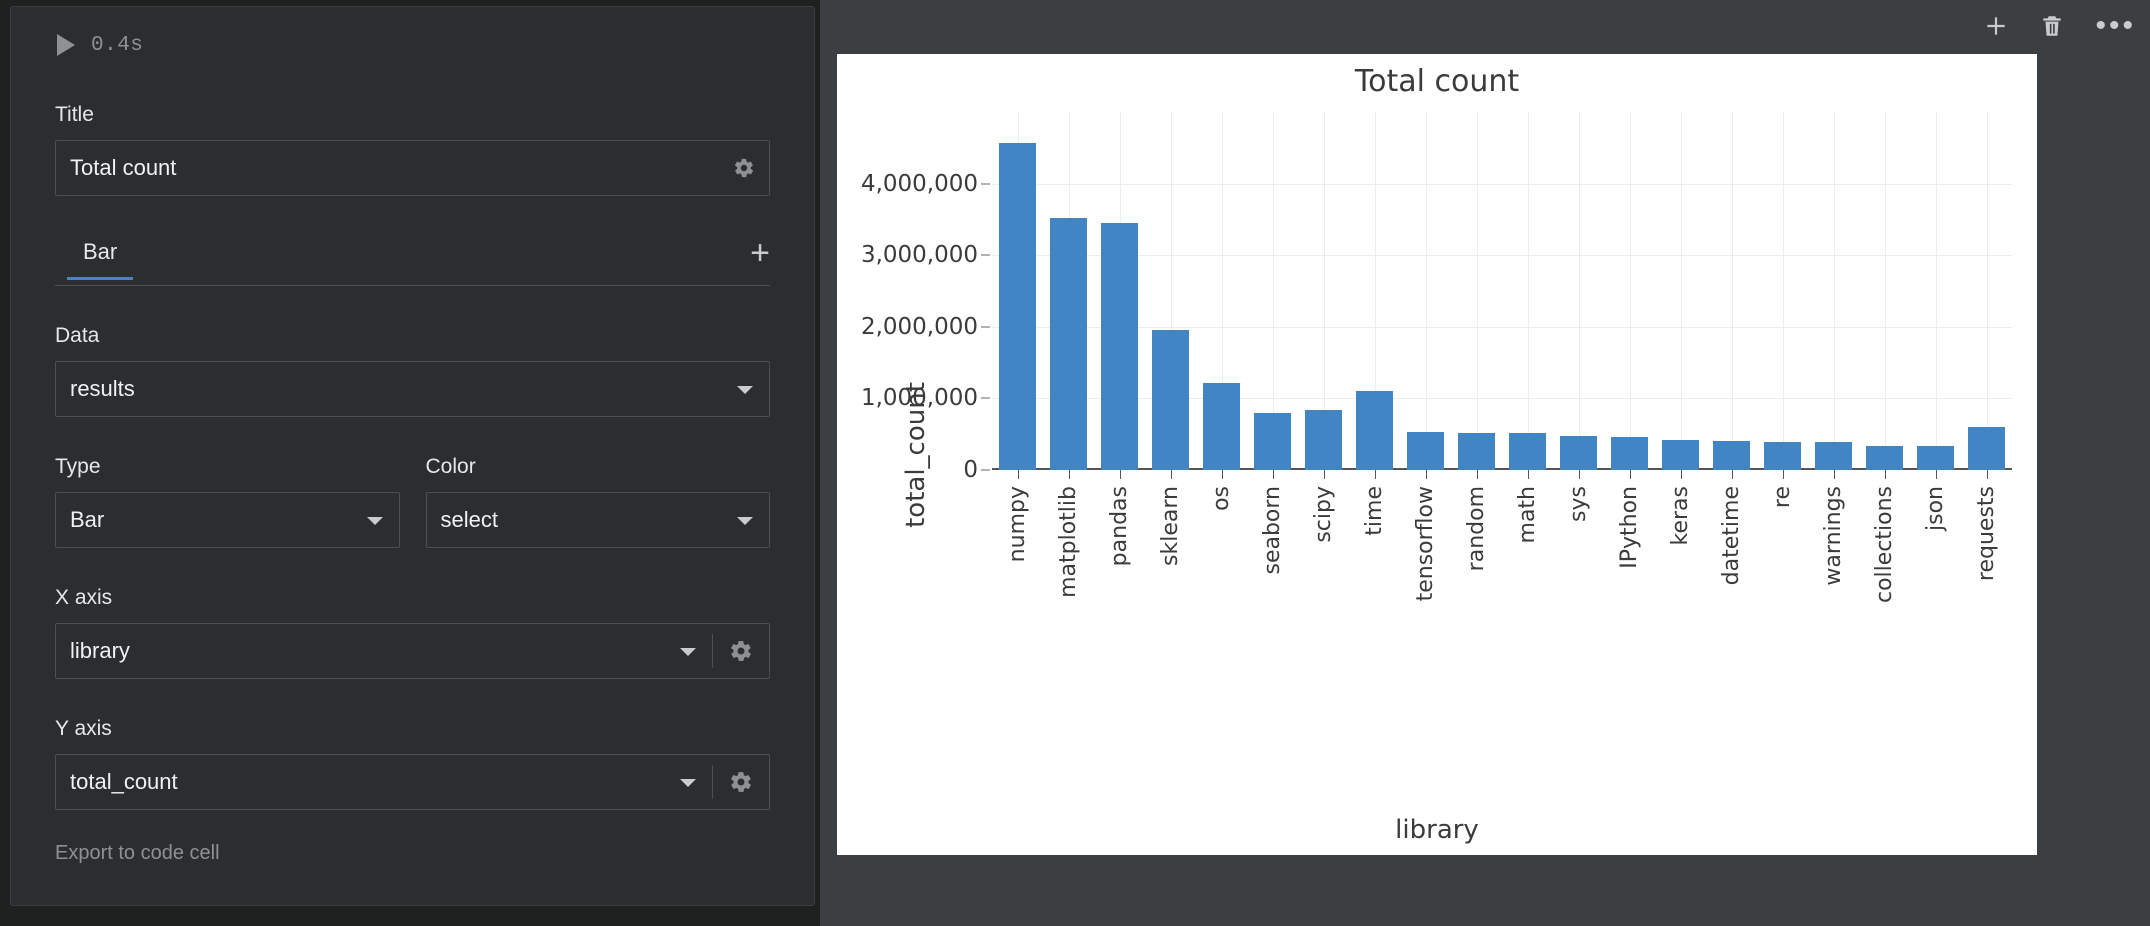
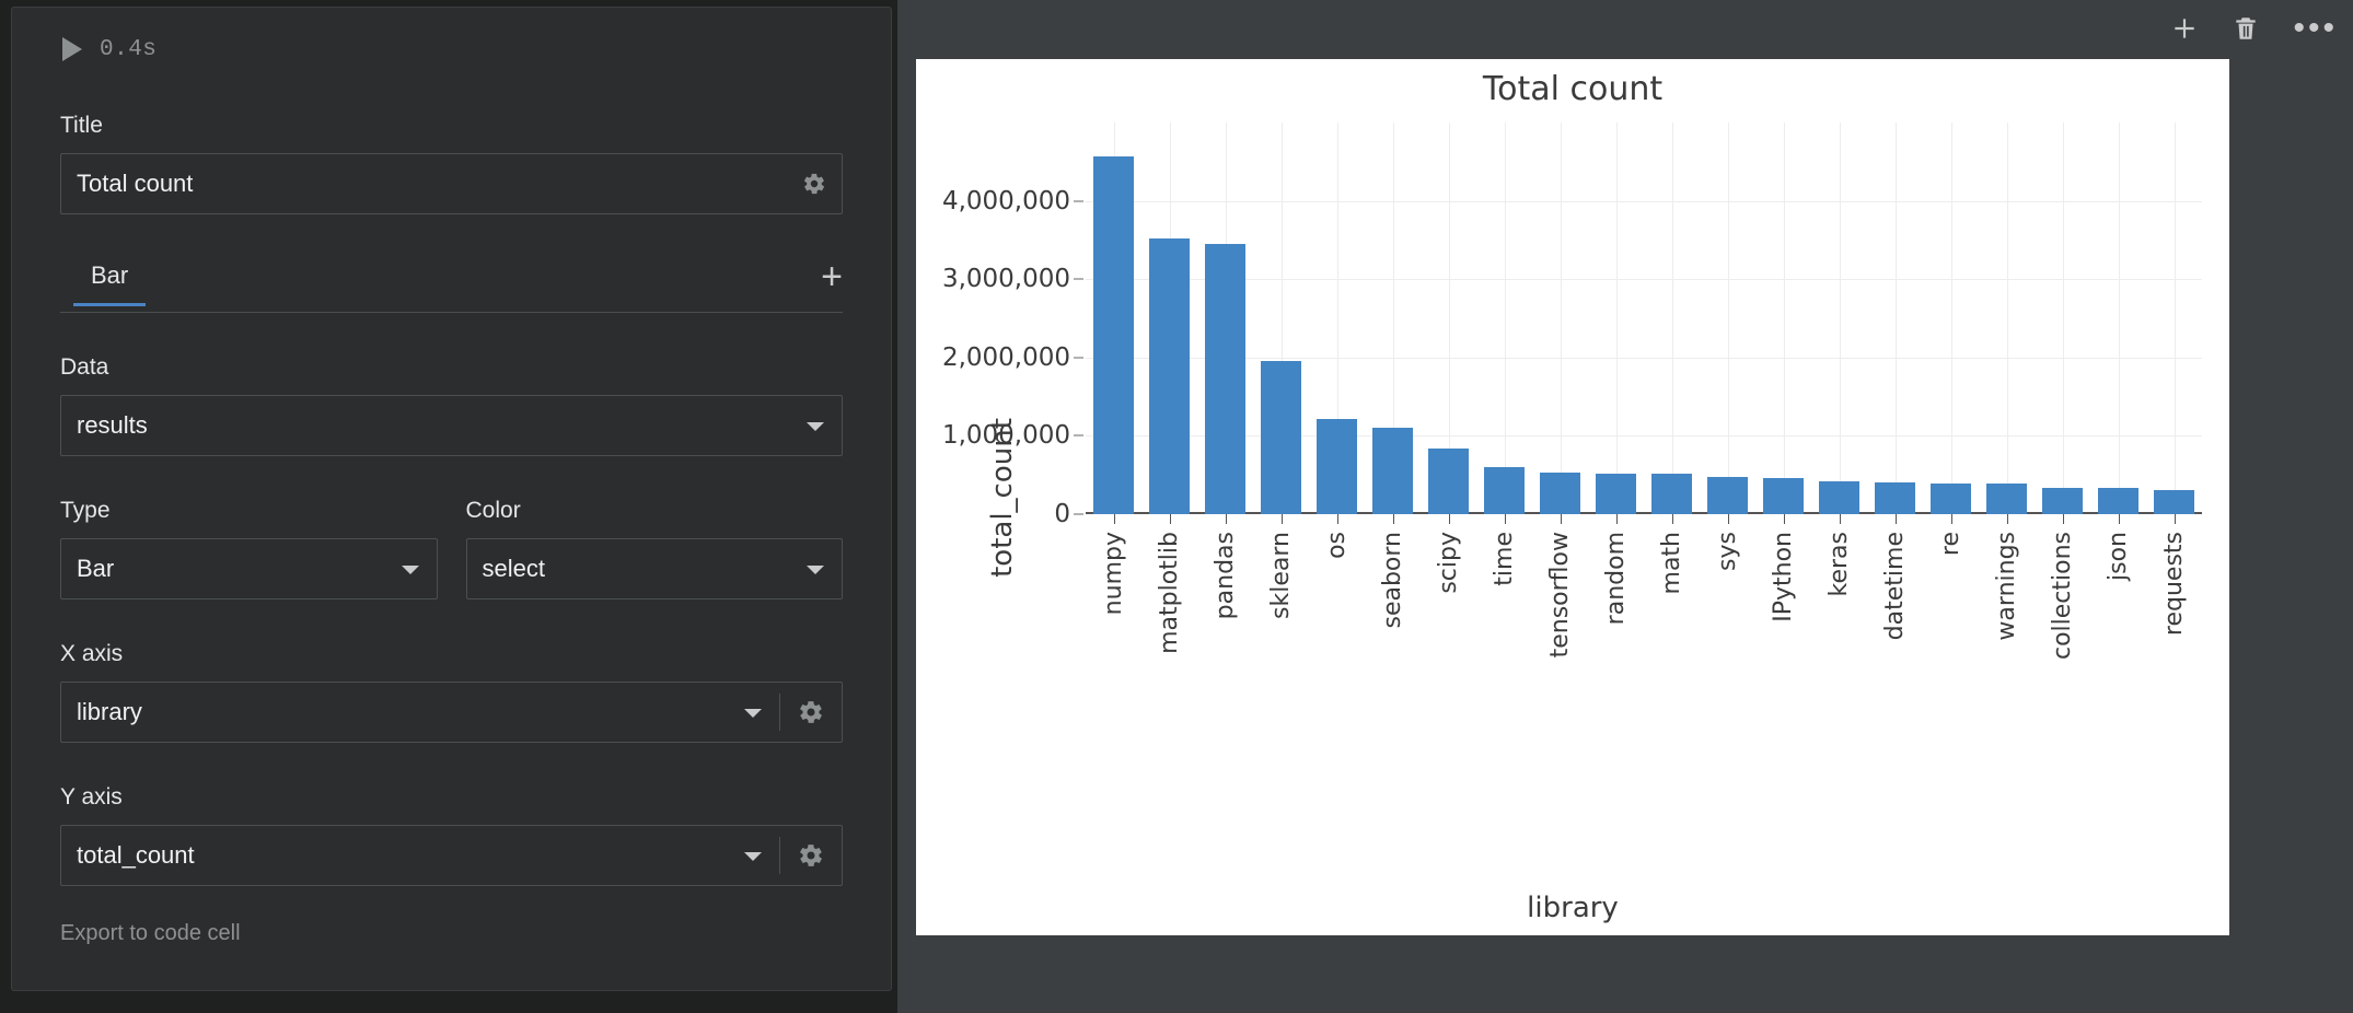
seaborn: 800000 -> 1100000
time: 1100000 -> 600000
requests: 600000 -> 300000
